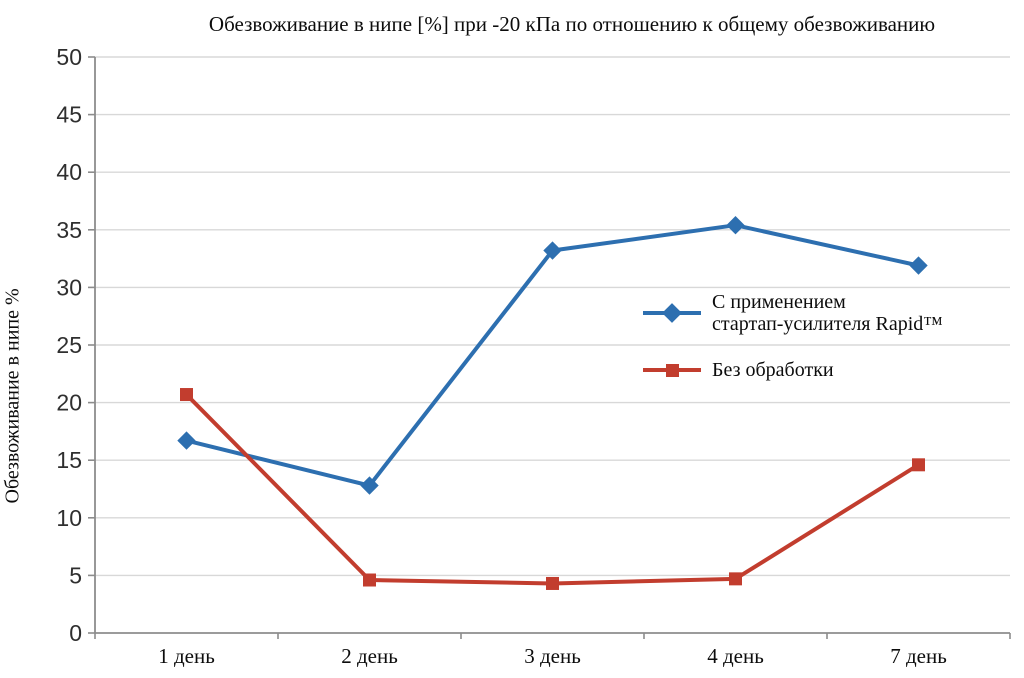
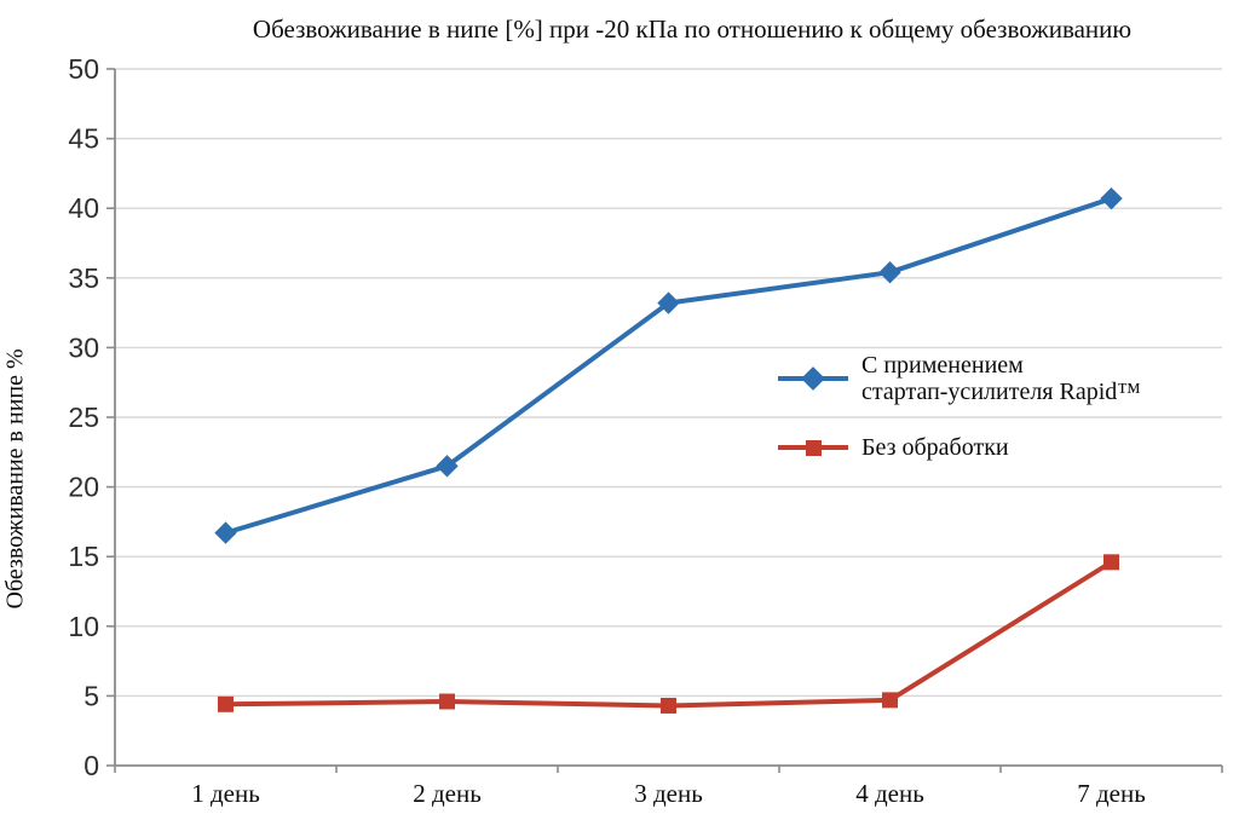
Без обработки/1 день: 20.7 -> 4.4
С применением стартап-усилителя Rapid™/2 день: 12.8 -> 21.5
С применением стартап-усилителя Rapid™/7 день: 31.9 -> 40.7
